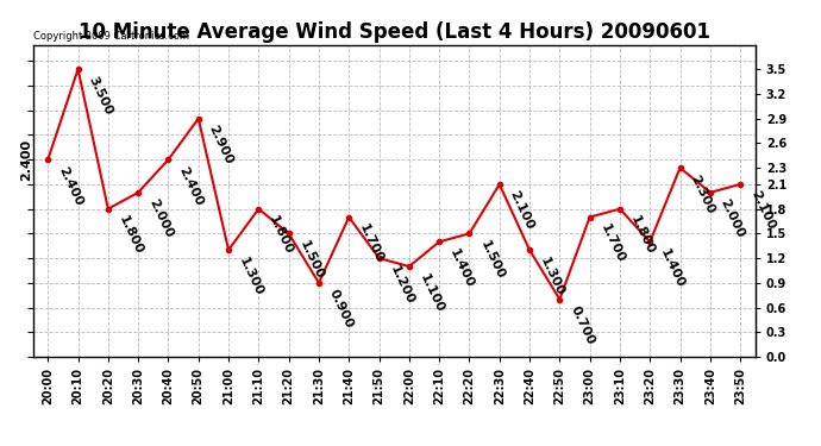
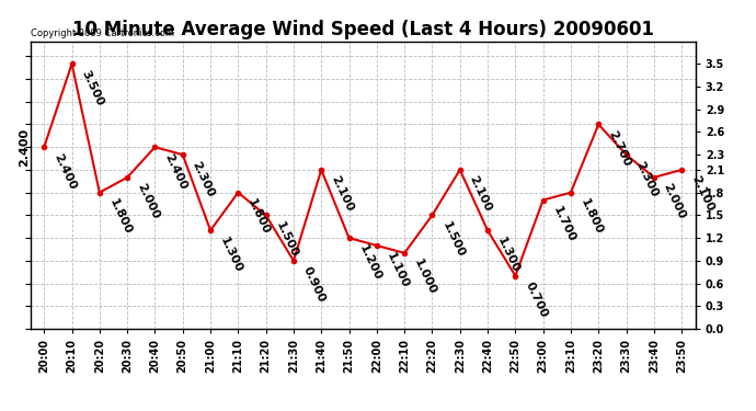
20:50: 2.900 -> 2.300
21:40: 1.700 -> 2.100
22:10: 1.400 -> 1.000
23:20: 1.400 -> 2.700
